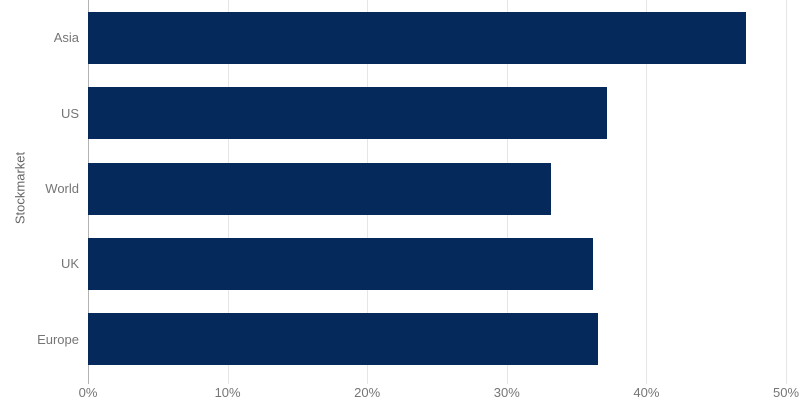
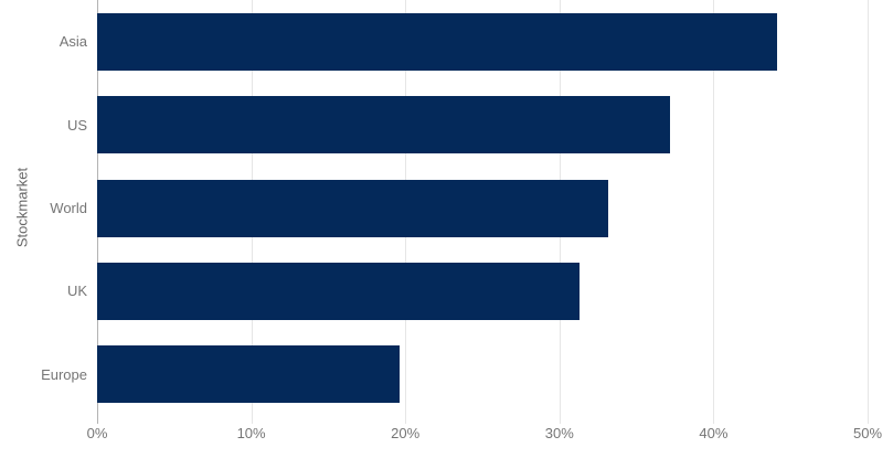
Asia: 47.1% -> 44.1%
UK: 36.2% -> 31.3%
Europe: 36.5% -> 19.6%
